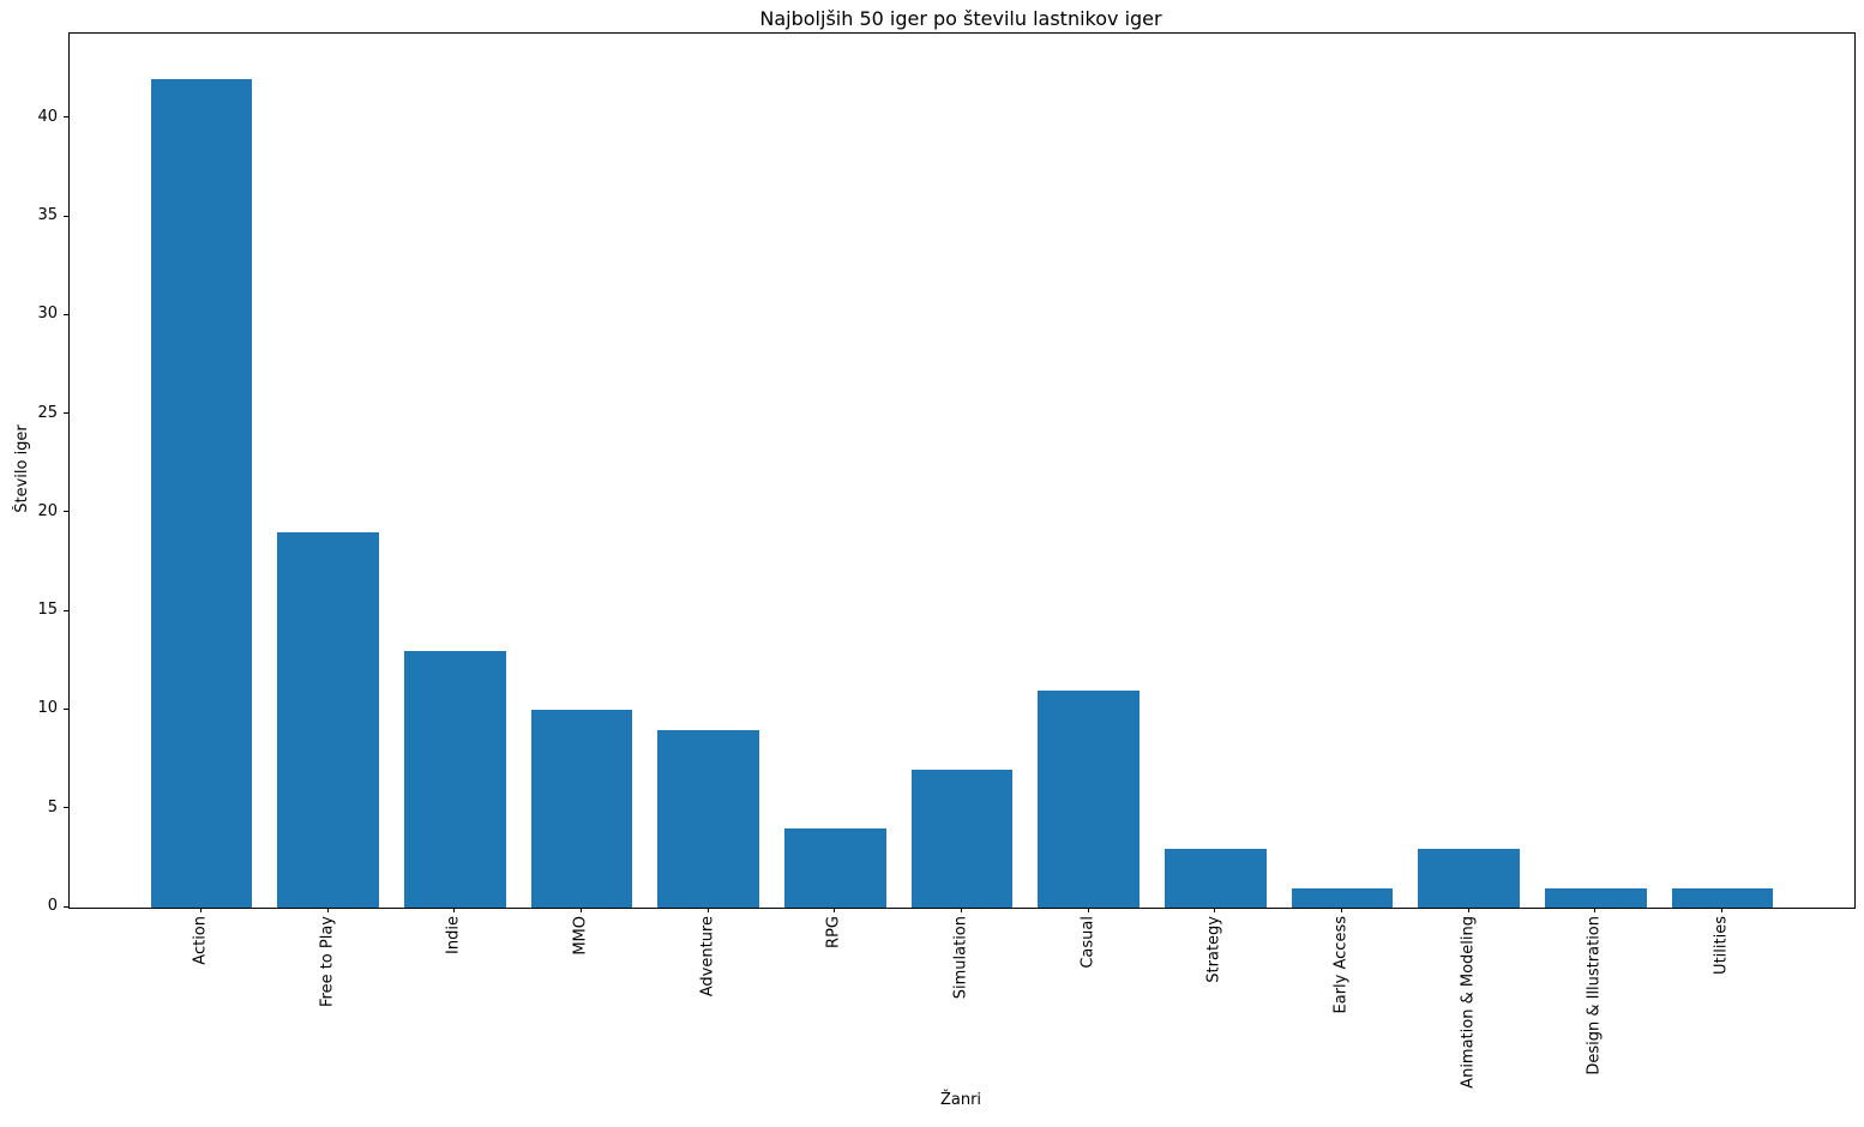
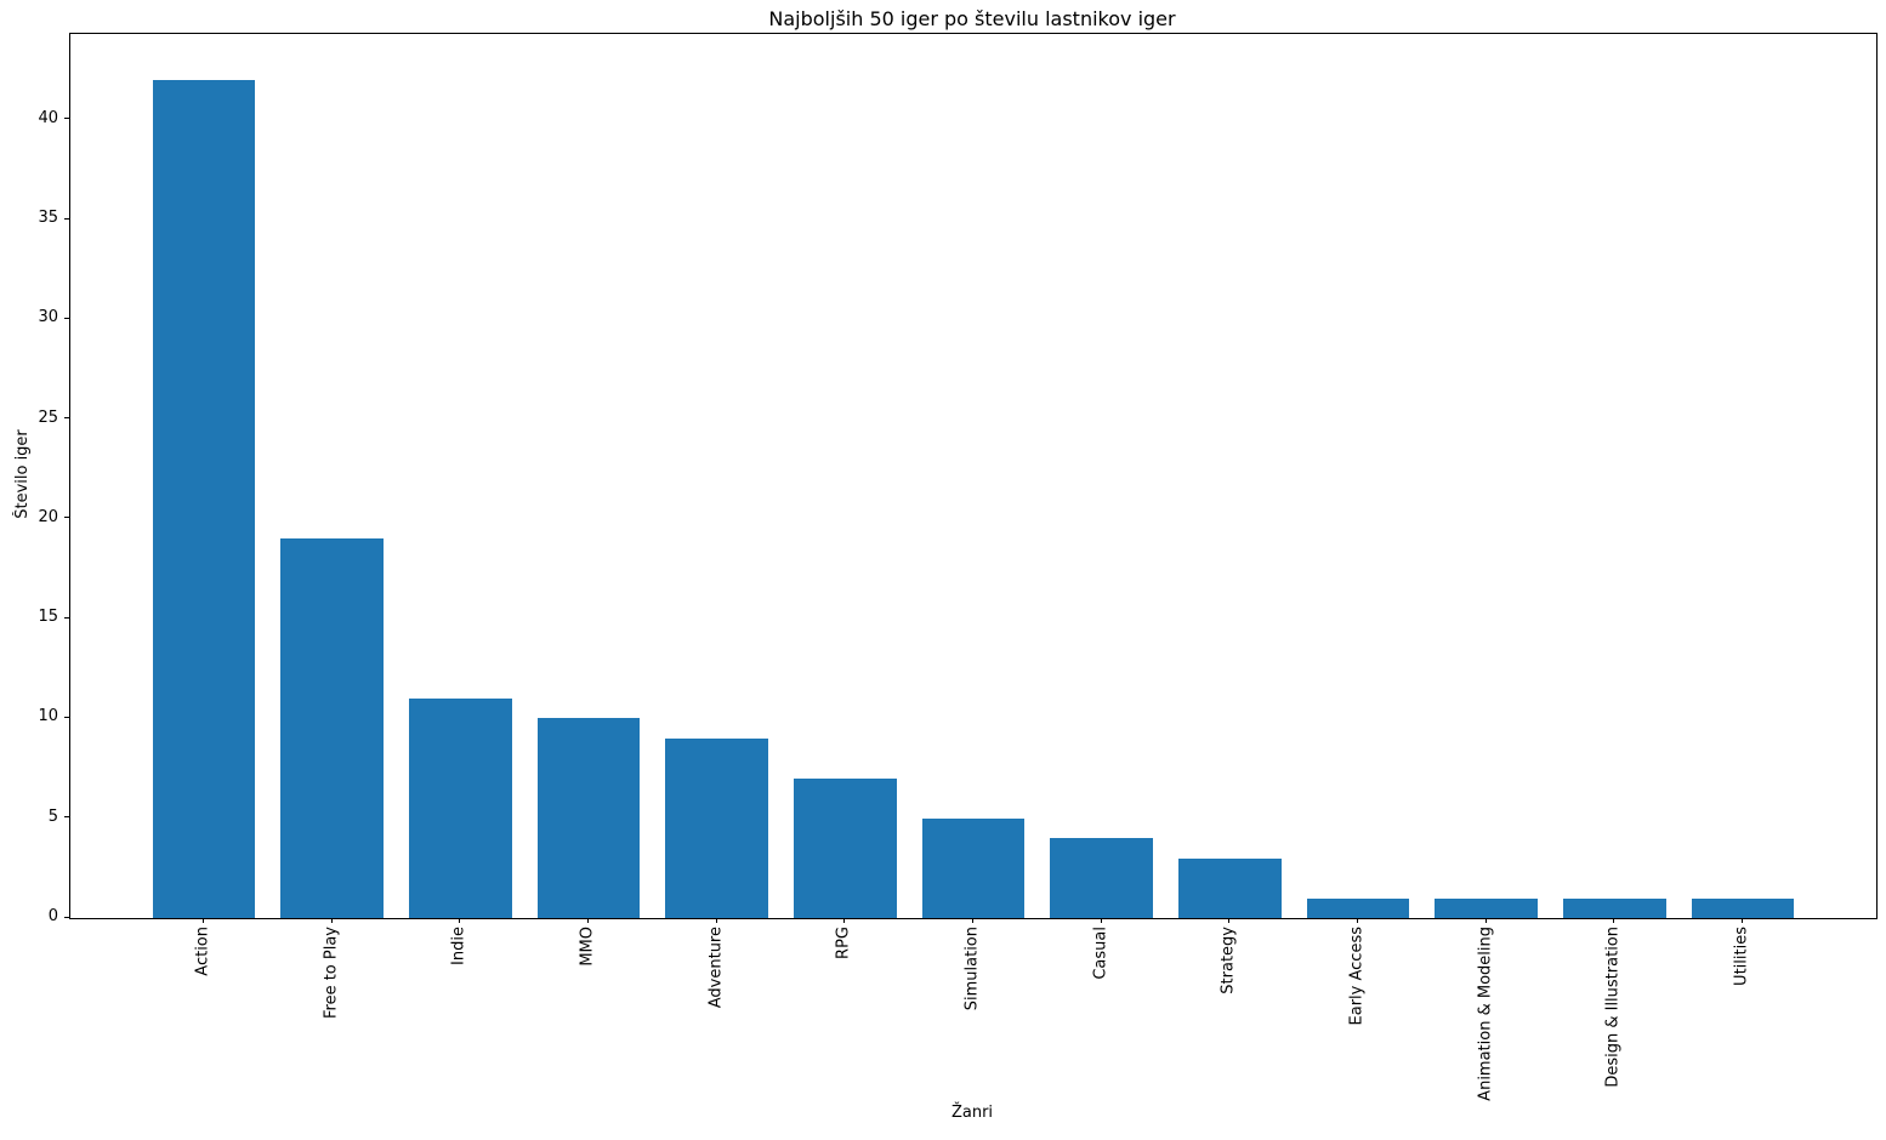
Indie: 13 -> 11
RPG: 4 -> 7
Simulation: 7 -> 5
Casual: 11 -> 4
Animation & Modeling: 3 -> 1
